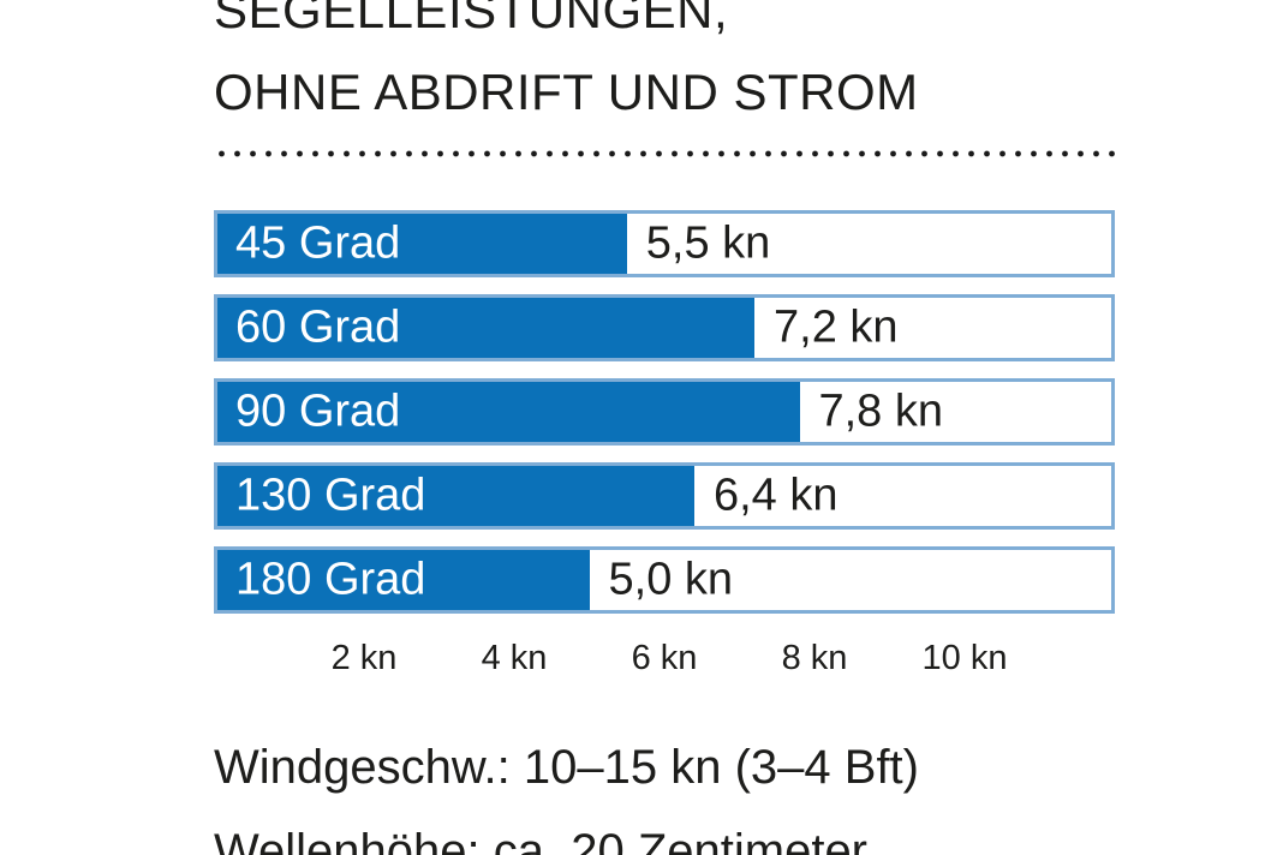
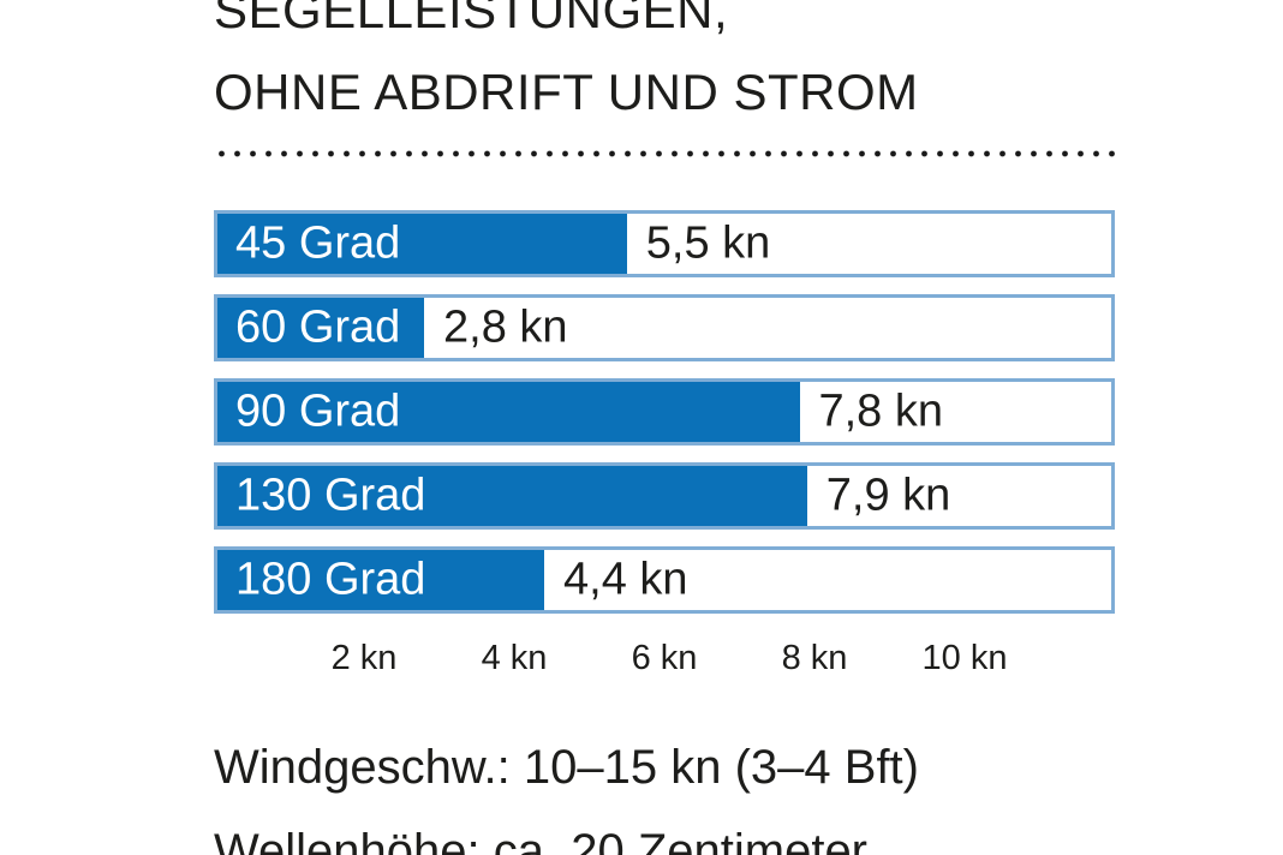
60 Grad: 7,2 -> 2,8
130 Grad: 6,4 -> 7,9
180 Grad: 5,0 -> 4,4
